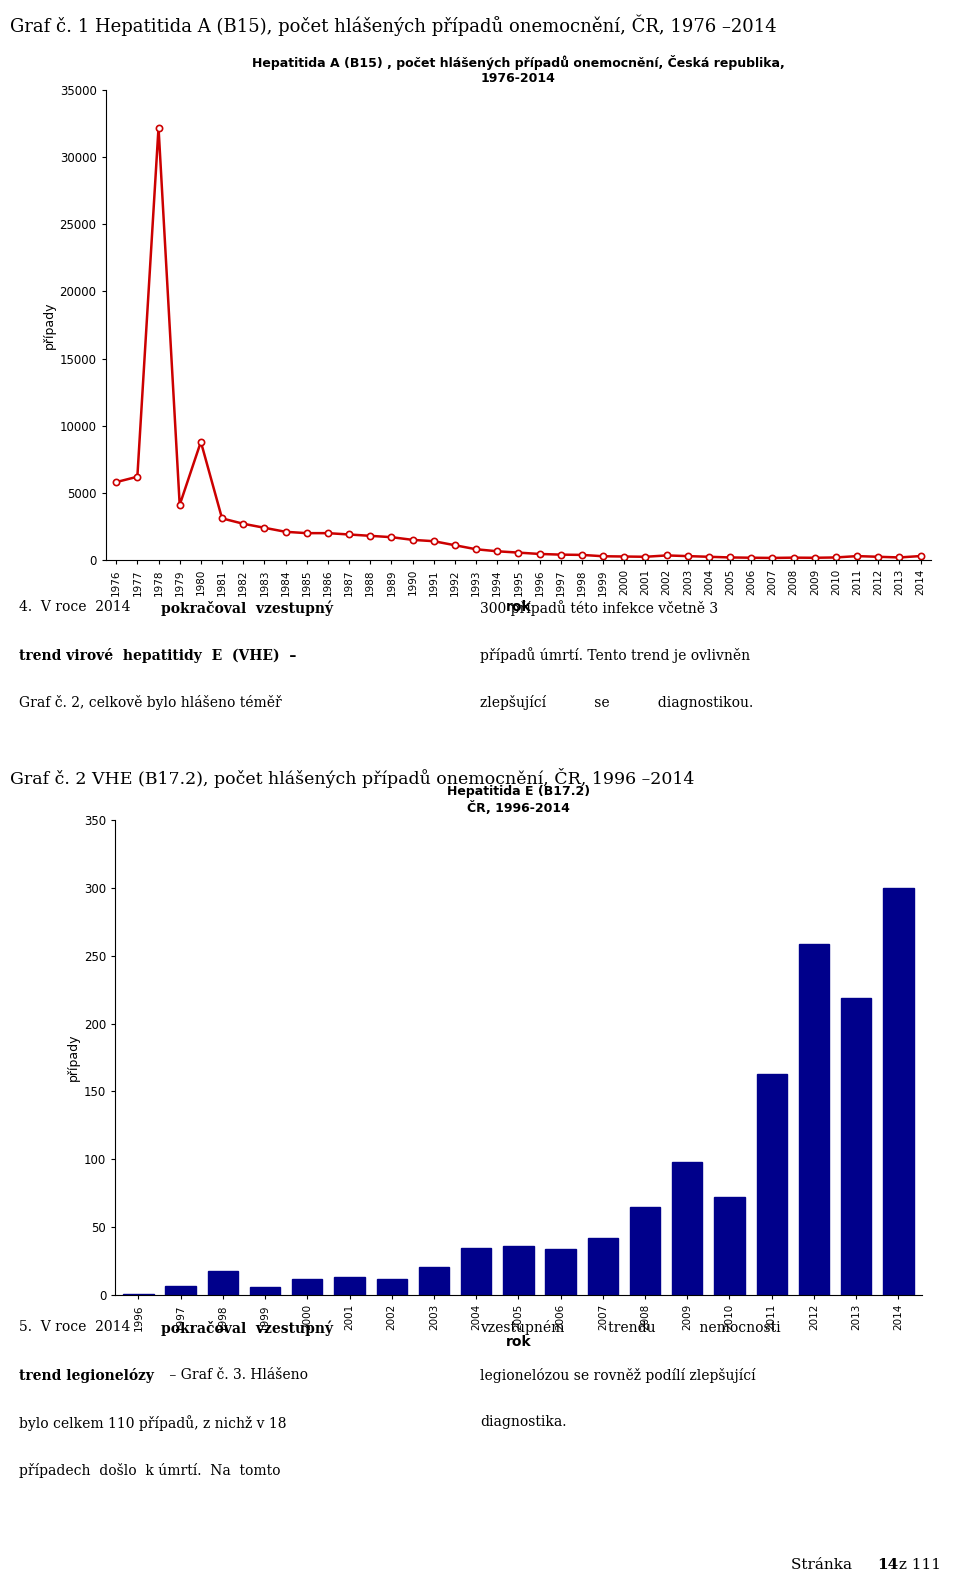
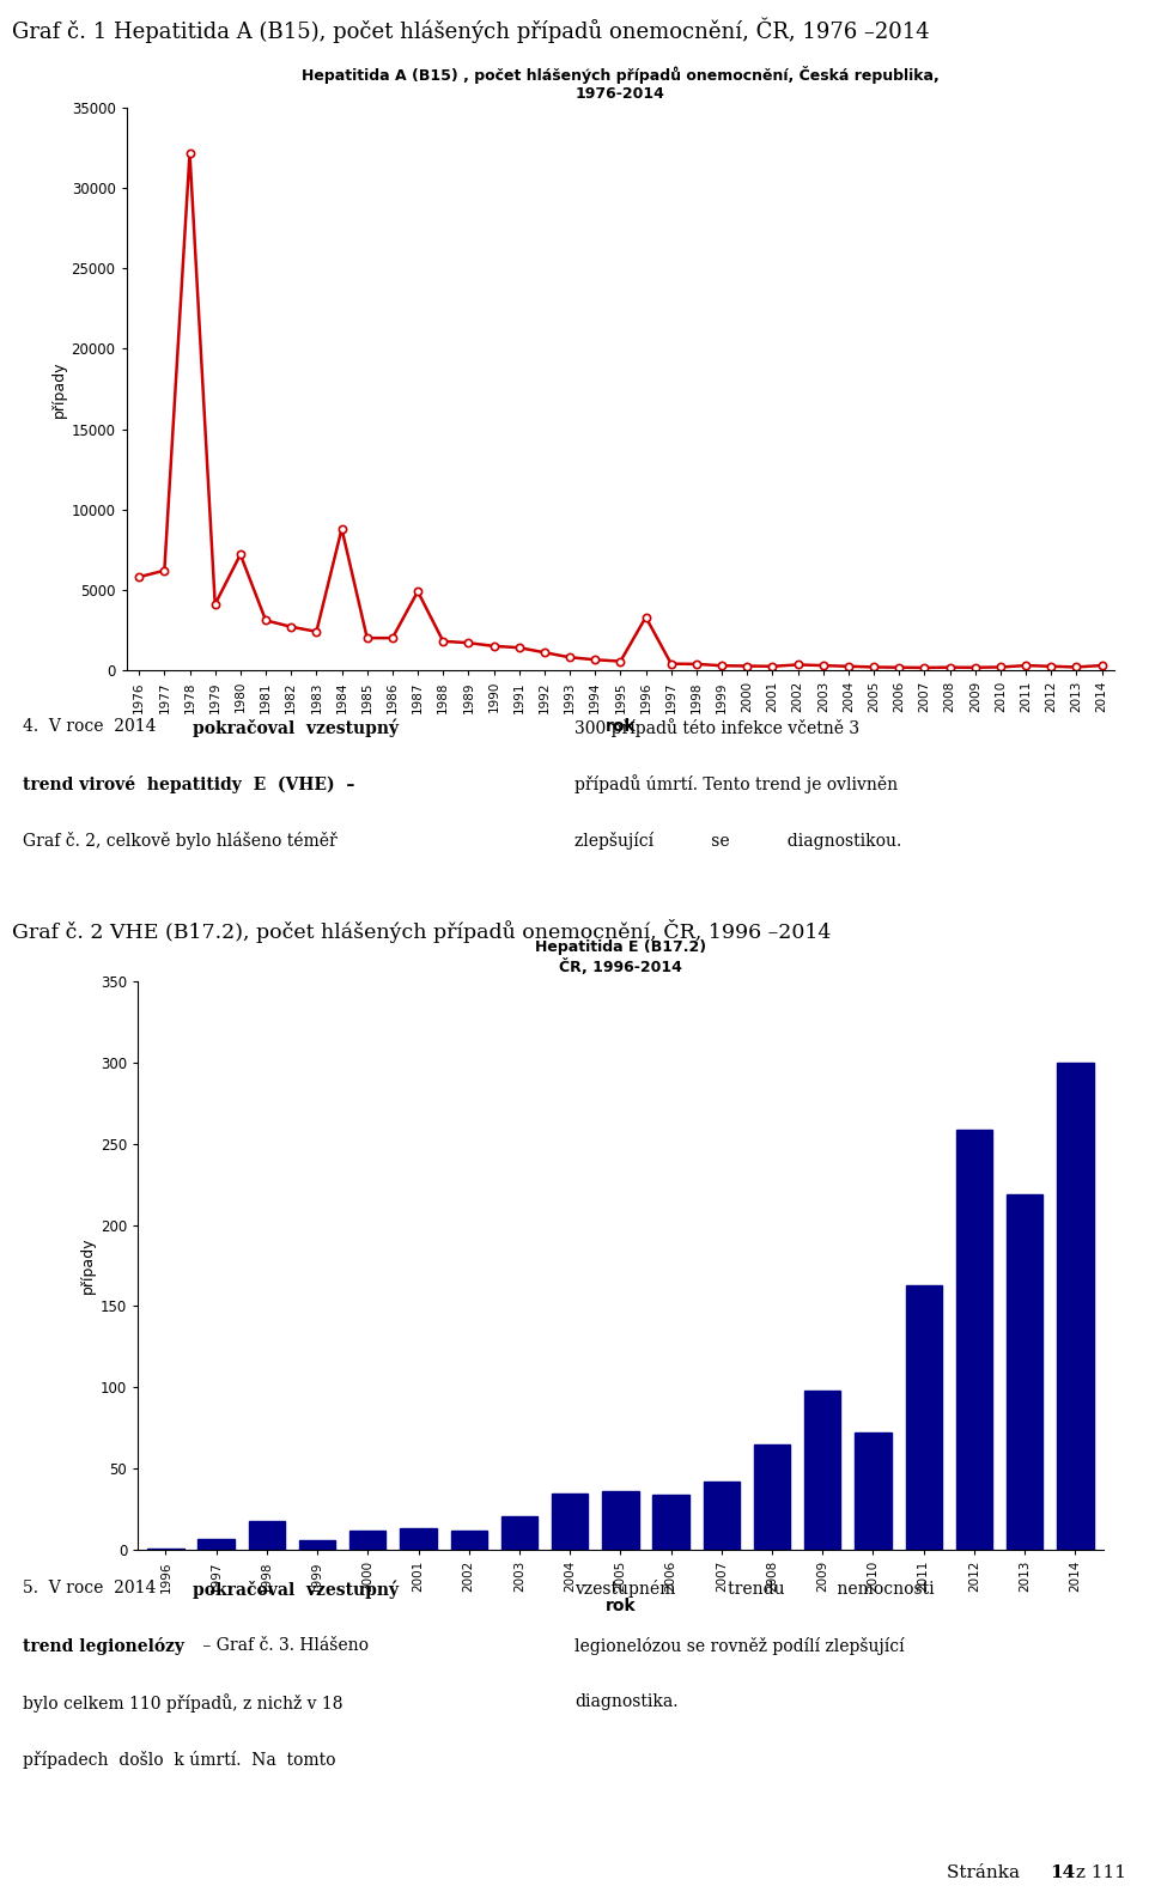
1980: 8800 -> 7200
1984: 2100 -> 8800
1987: 1900 -> 4900
1996: 400 -> 3300
